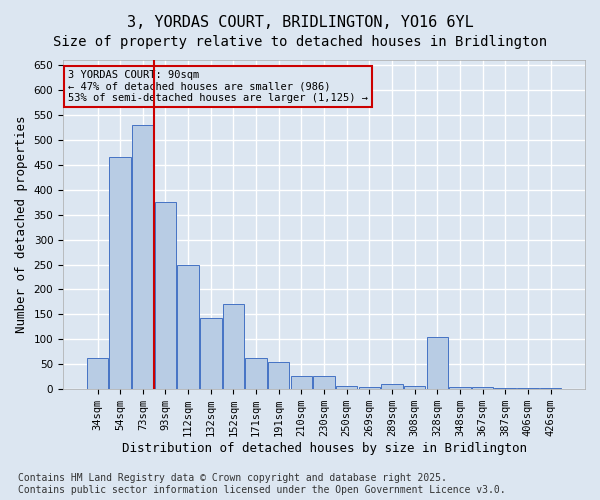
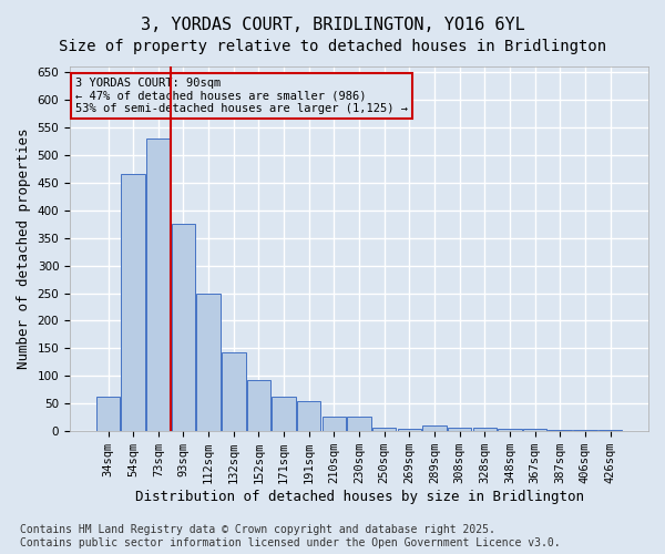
152sqm: 170 -> 93
328sqm: 105 -> 6
